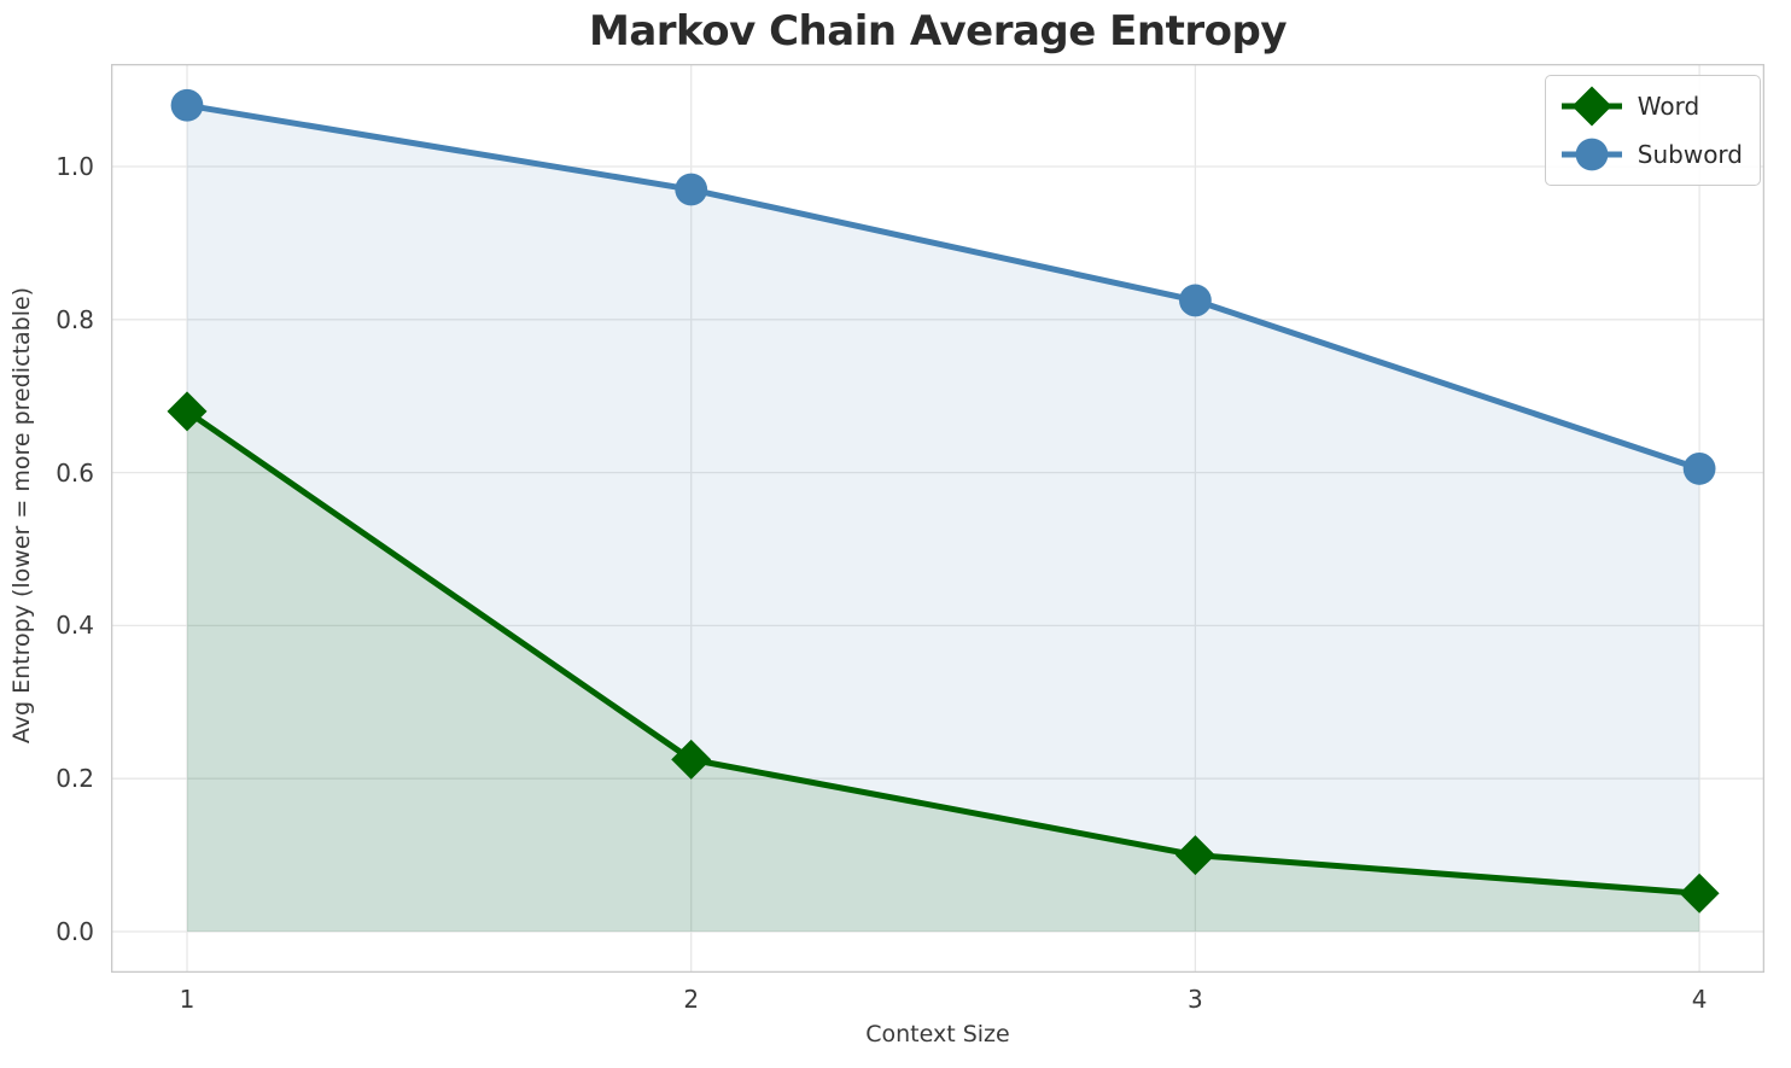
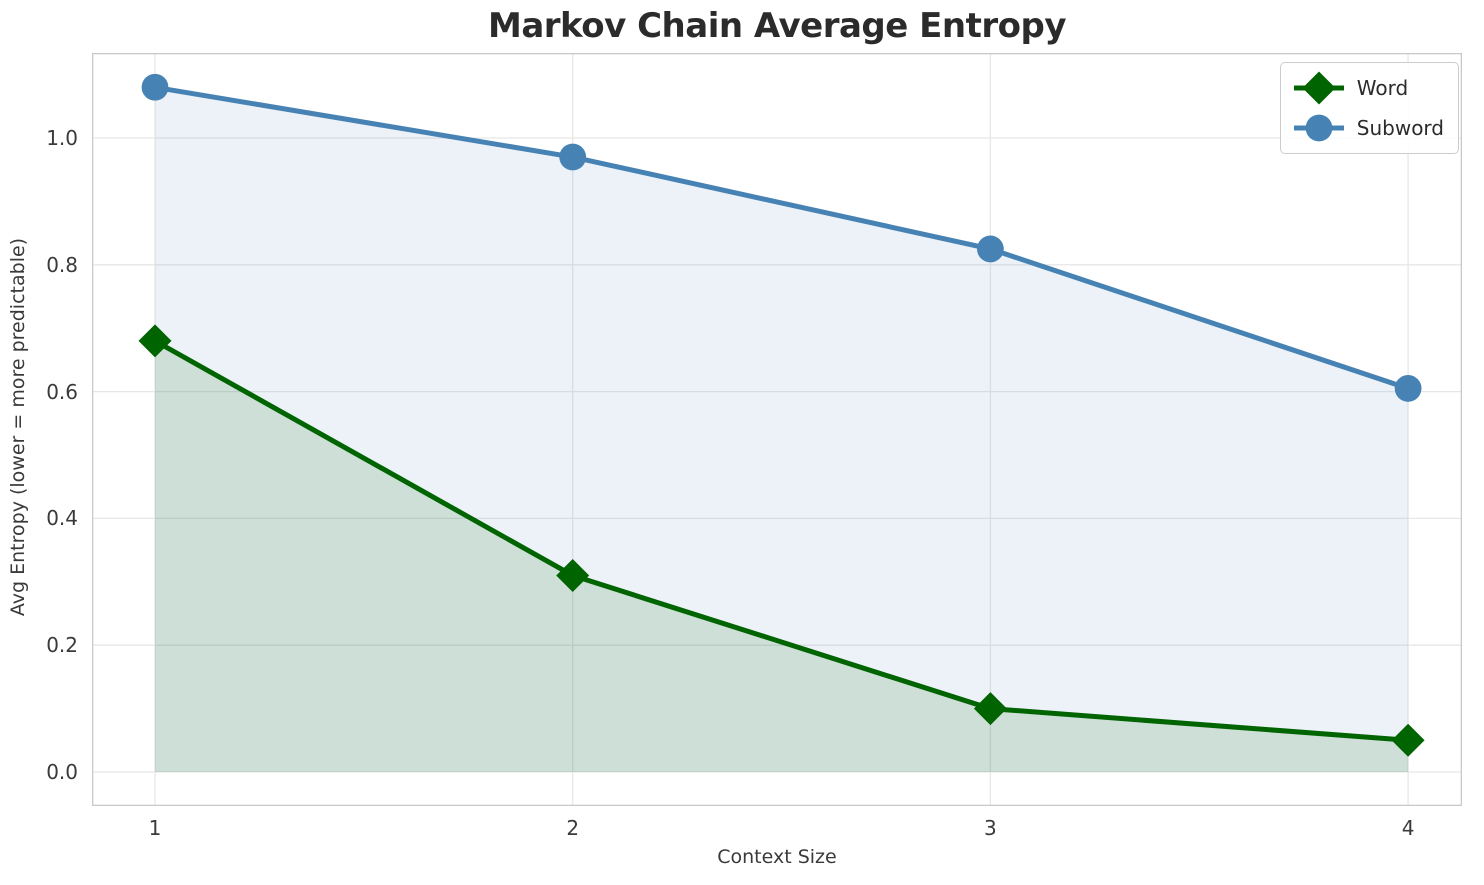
Word/2: 0.23 -> 0.31
